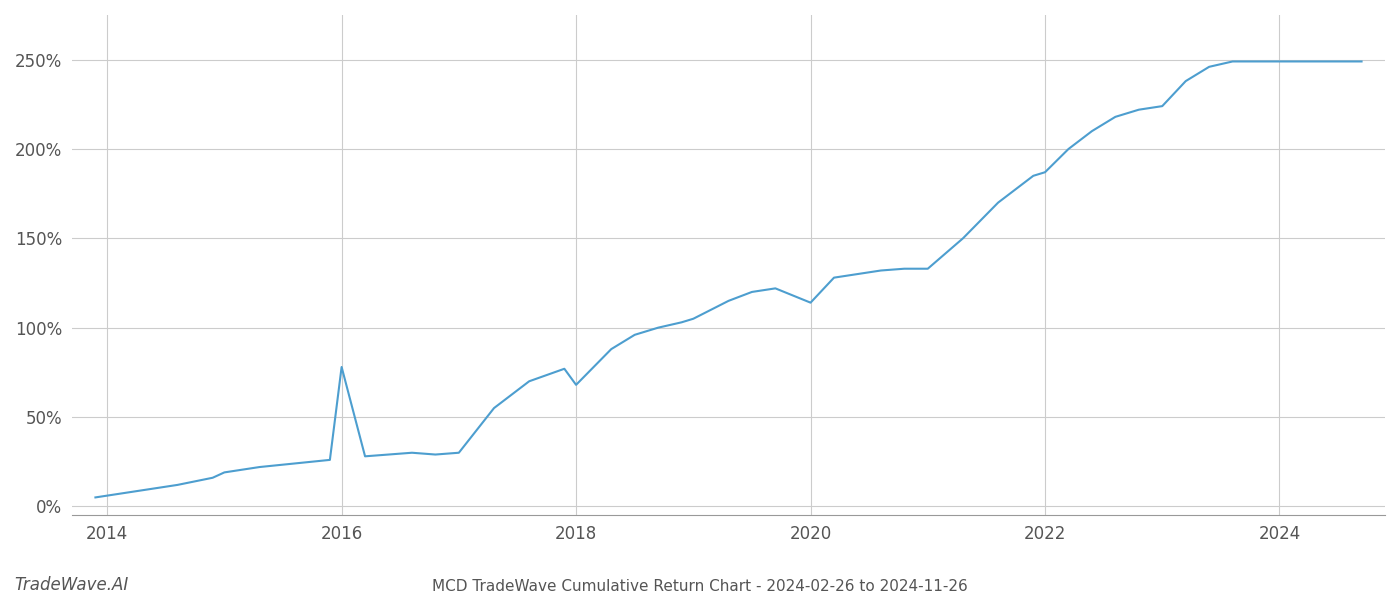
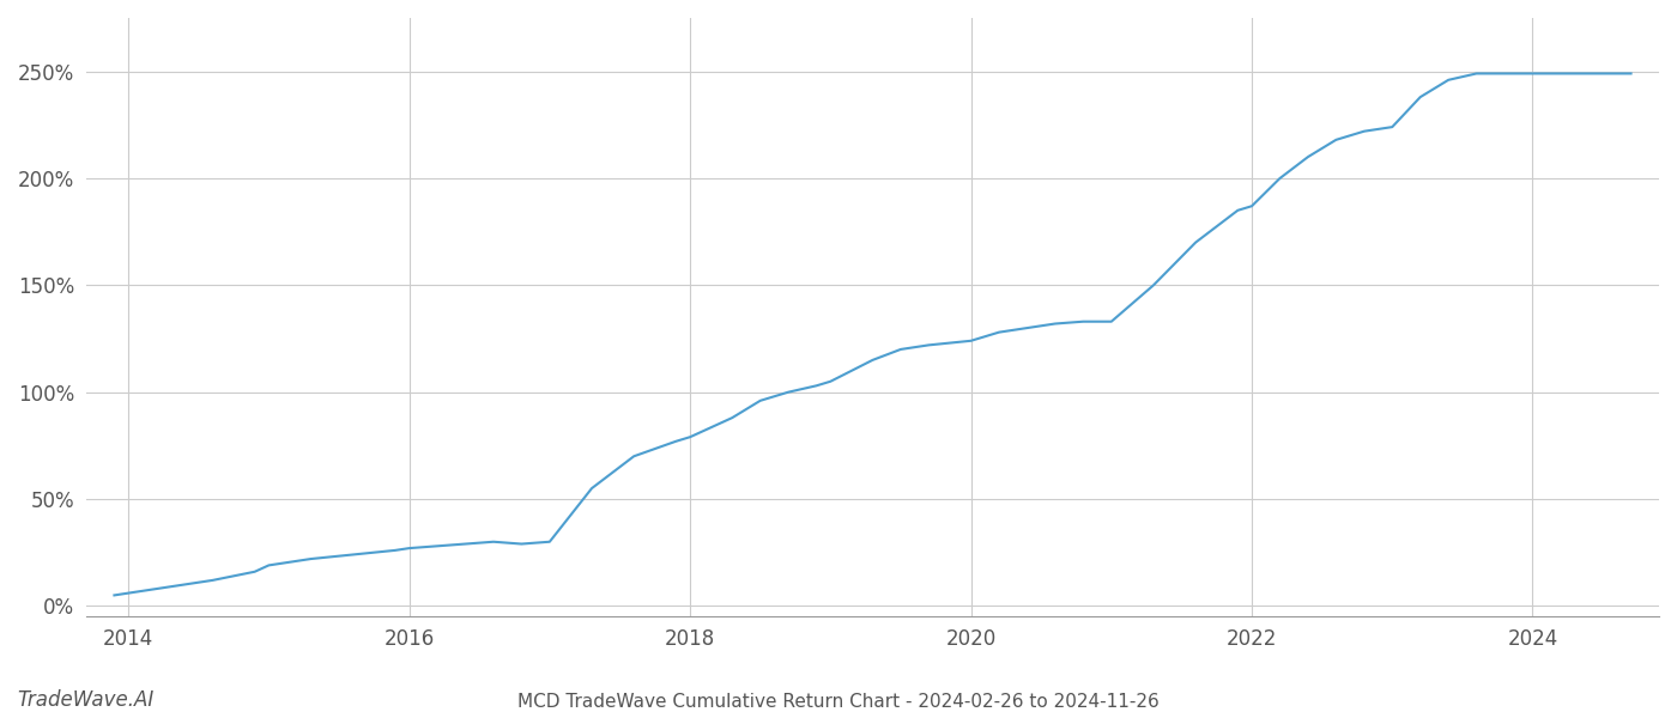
2016: 78% -> 27%
2018: 68% -> 79%
2020: 114% -> 124%
